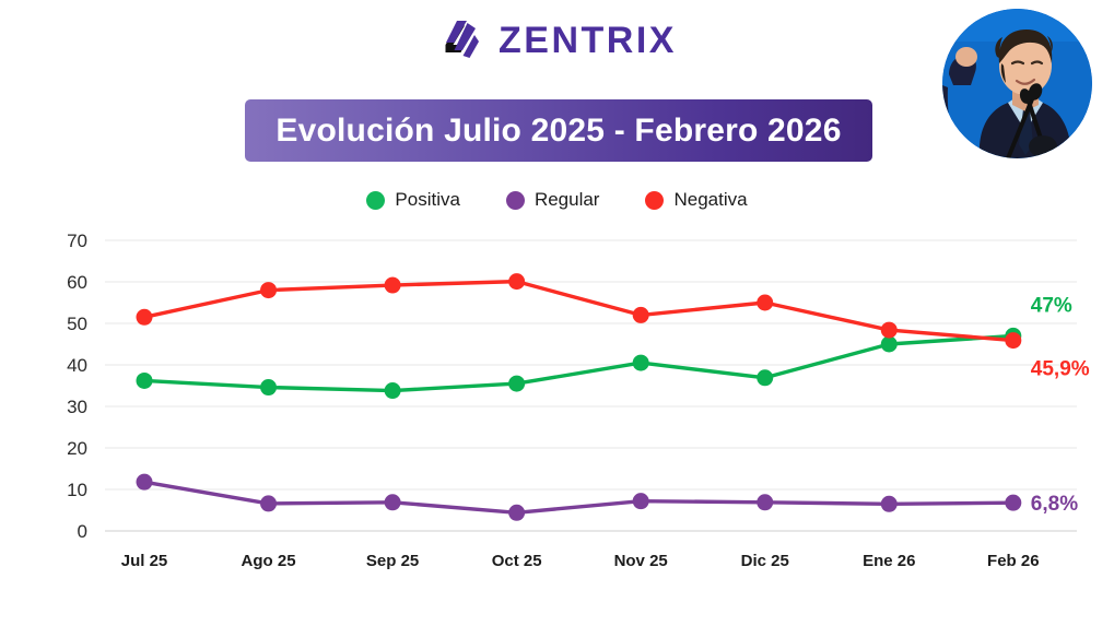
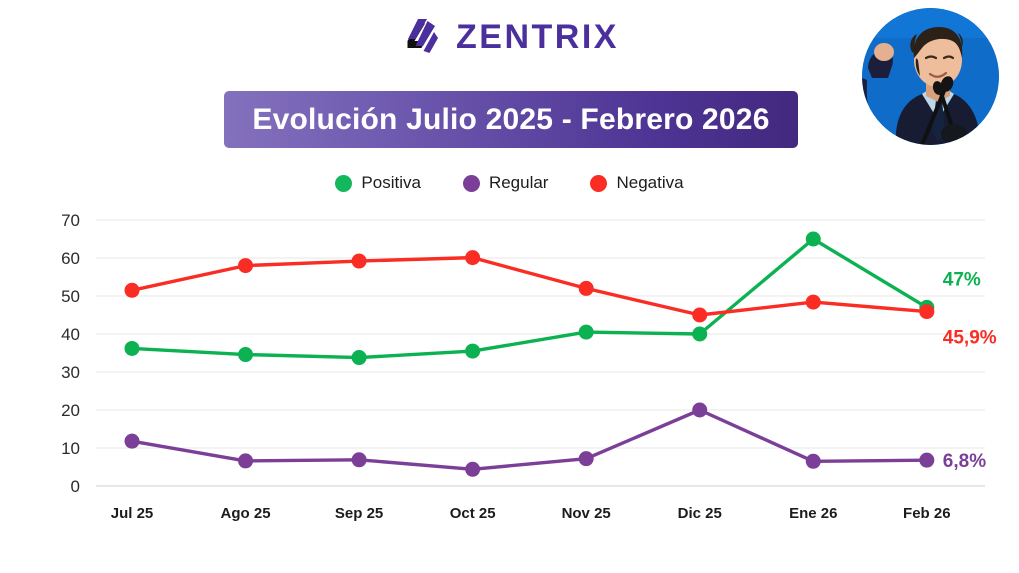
Positiva/Dic 25: 37 -> 40
Regular/Dic 25: 7 -> 20
Negativa/Dic 25: 55 -> 45
Positiva/Ene 26: 45 -> 65
